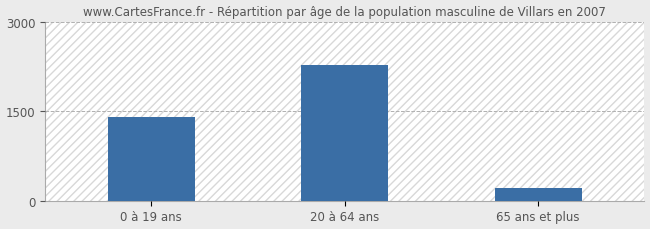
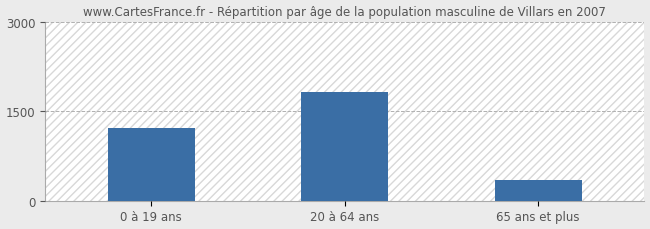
0 à 19 ans: 1400 -> 1220
20 à 64 ans: 2280 -> 1820
65 ans et plus: 220 -> 350
